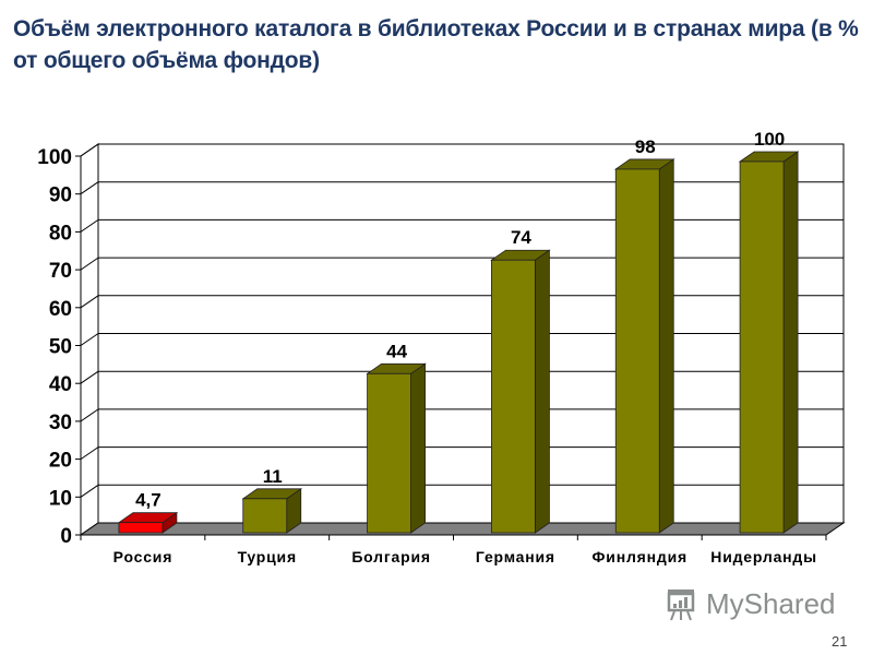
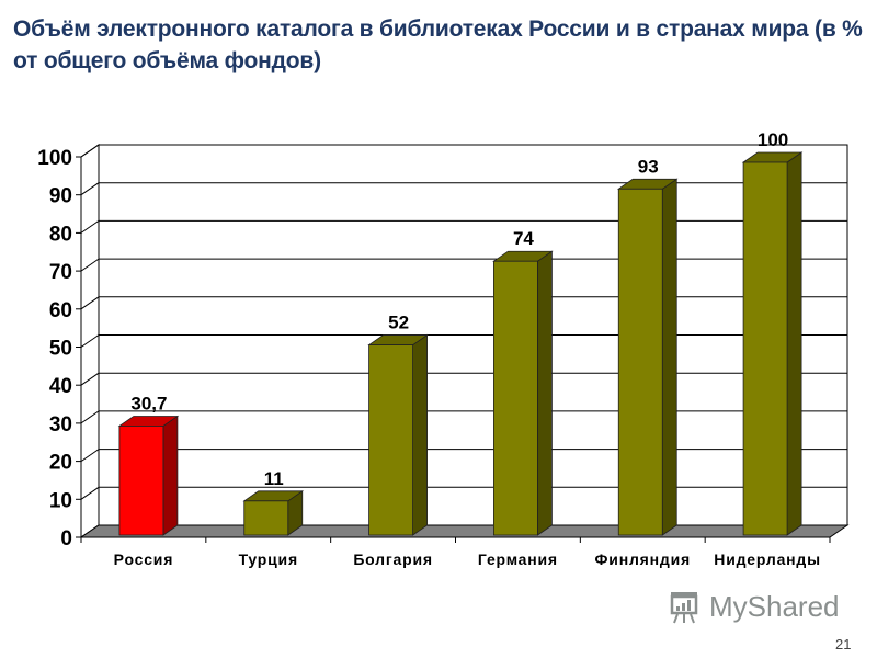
Россия: 4,7 -> 30,7
Болгария: 44 -> 52
Финляндия: 98 -> 93
